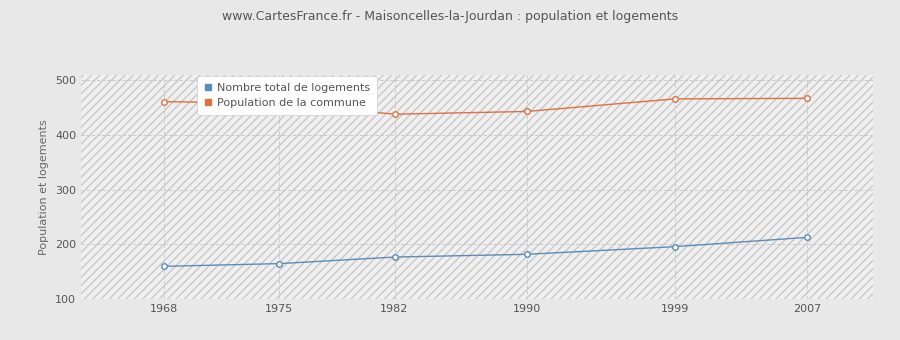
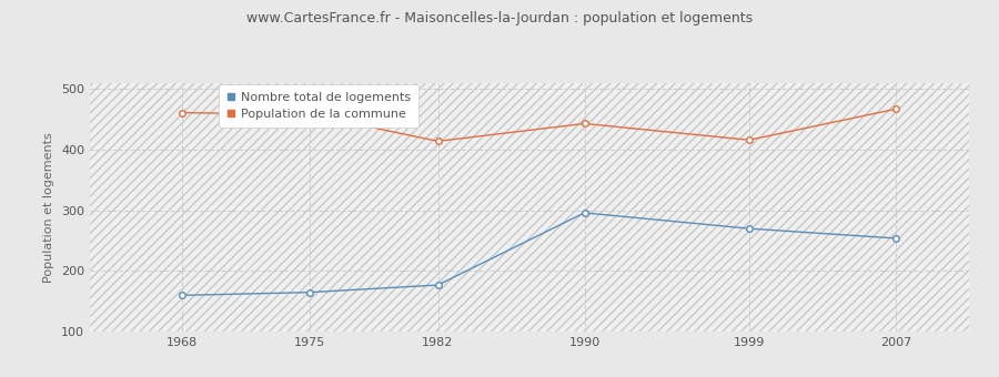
Population de la commune/1982: 438 -> 414
Nombre total de logements/1990: 182 -> 296
Nombre total de logements/1999: 196 -> 270
Population de la commune/1999: 466 -> 416
Nombre total de logements/2007: 213 -> 254
